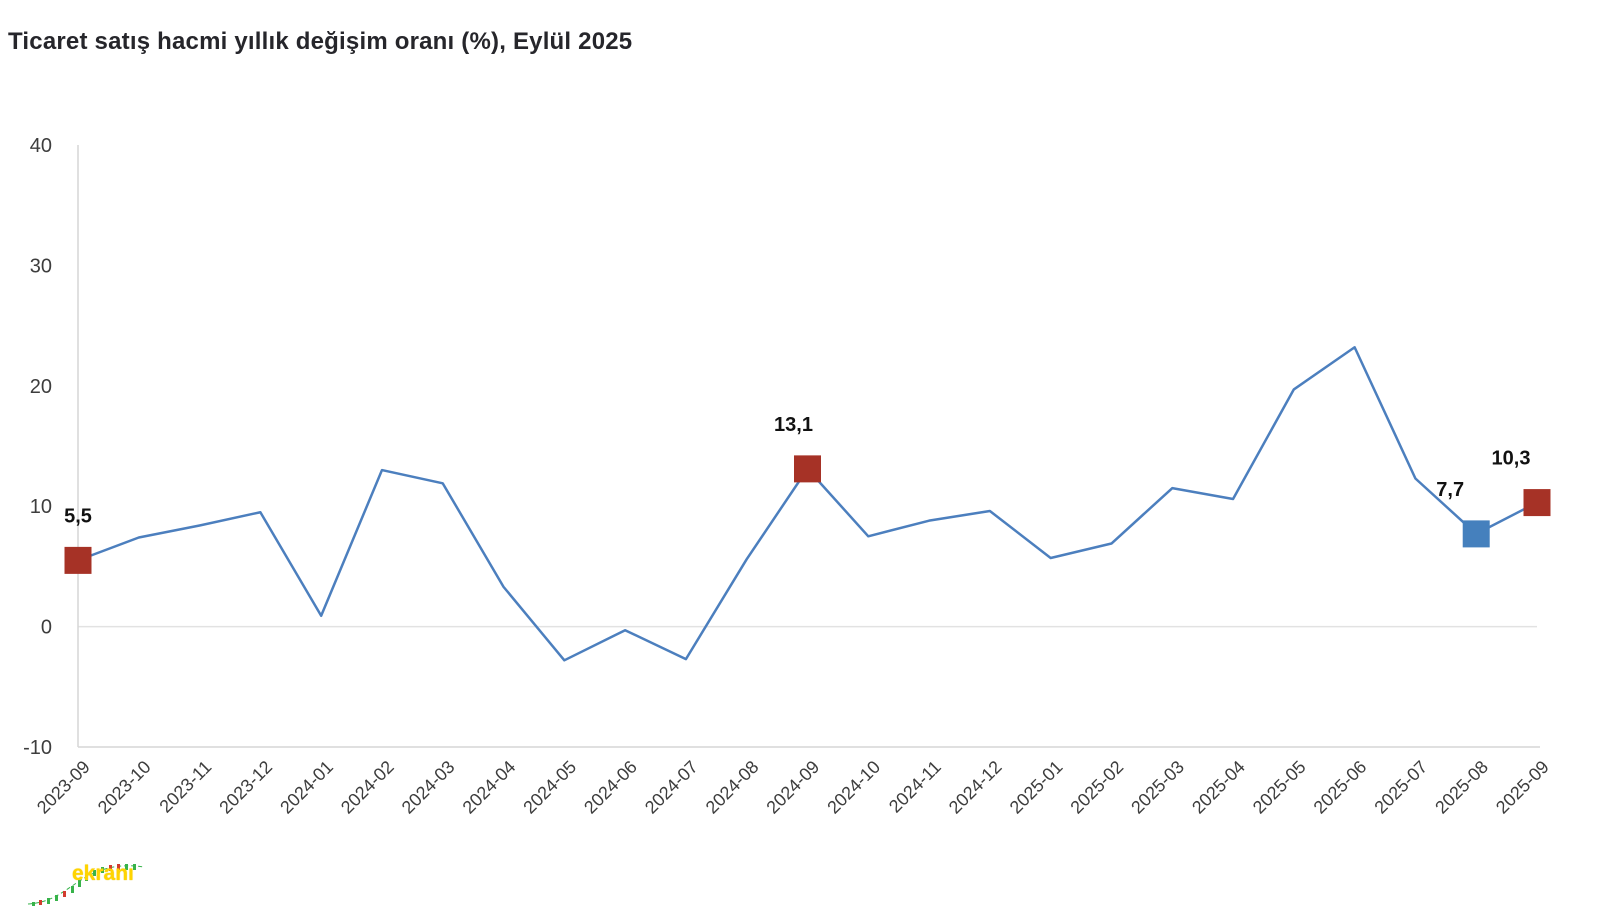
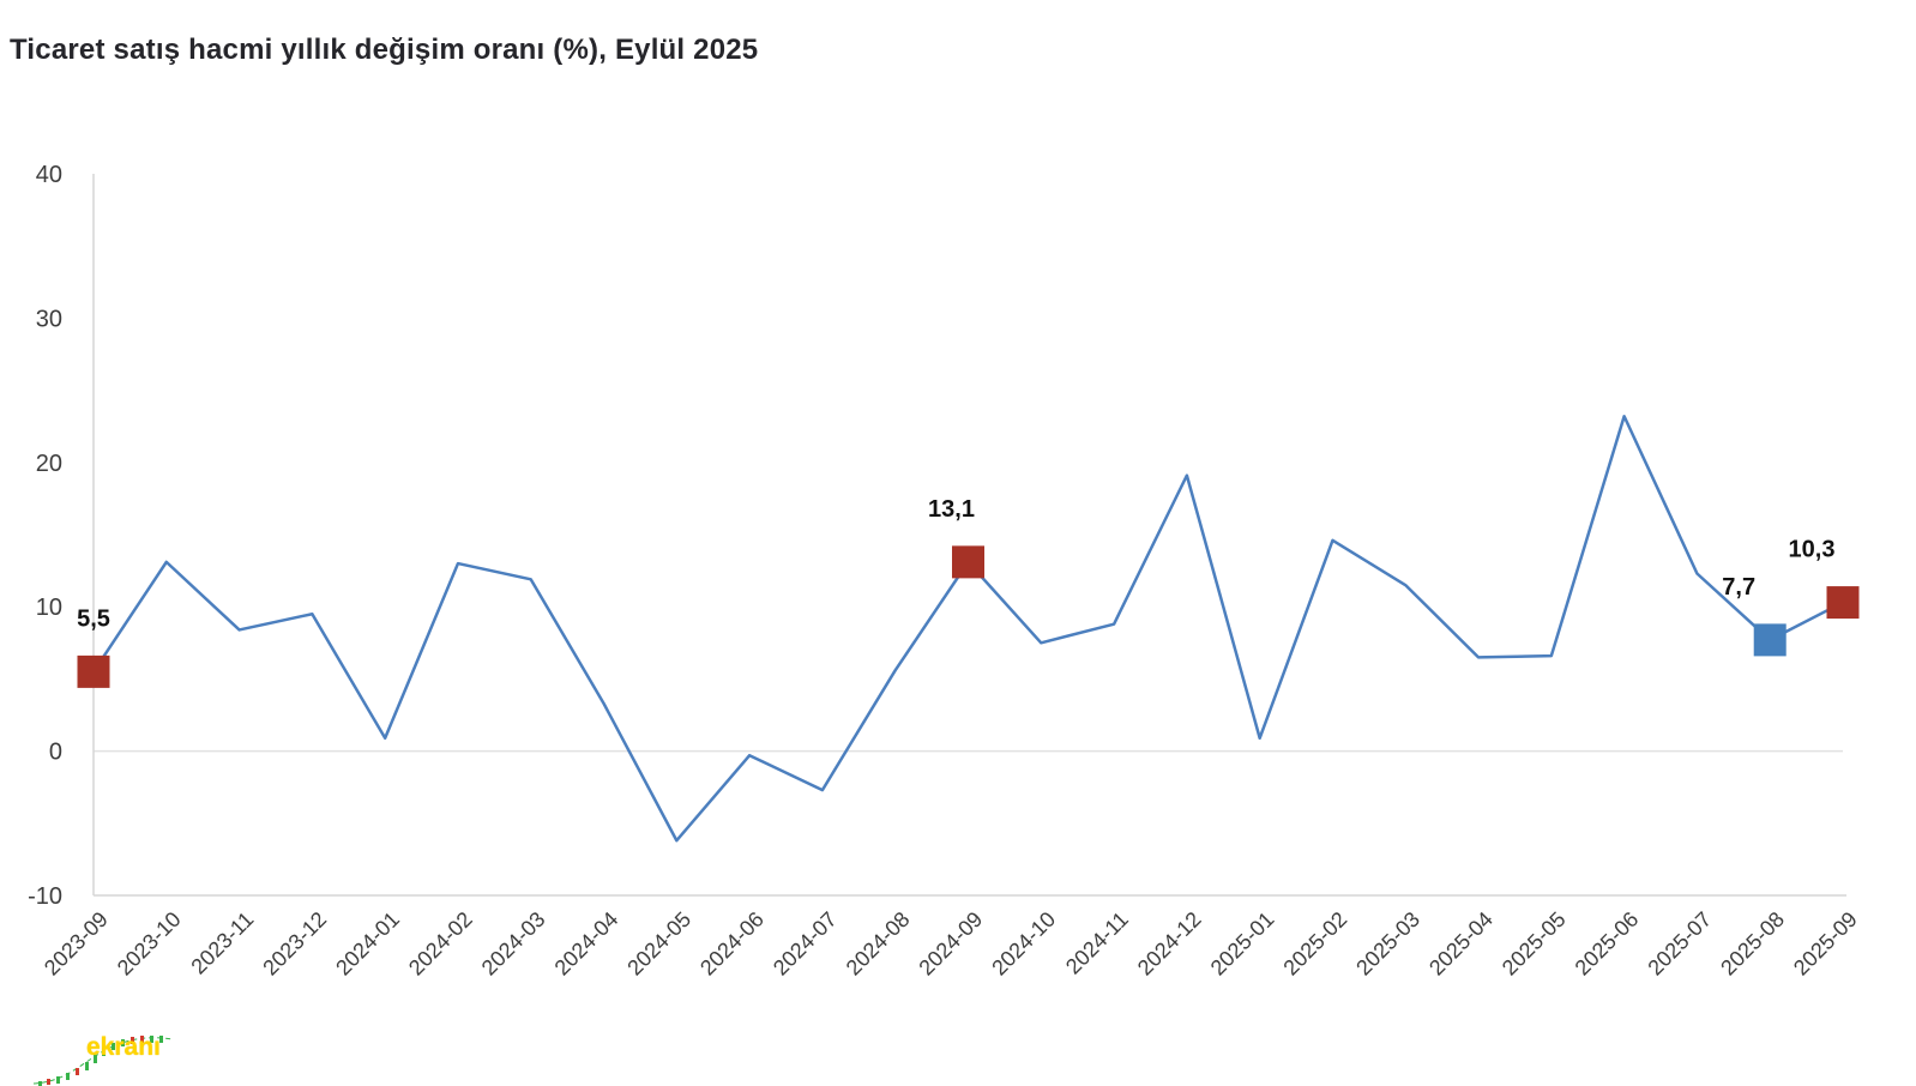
2023-10: 7.4 -> 13.1
2024-05: -2.8 -> -6.2
2024-12: 9.6 -> 19.1
2025-01: 5.7 -> 0.9
2025-02: 6.9 -> 14.6
2025-04: 10.6 -> 6.5
2025-05: 19.7 -> 6.6
